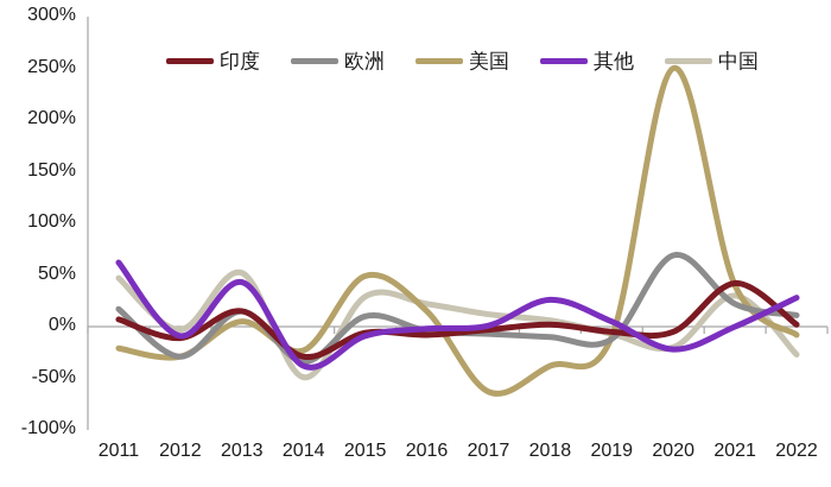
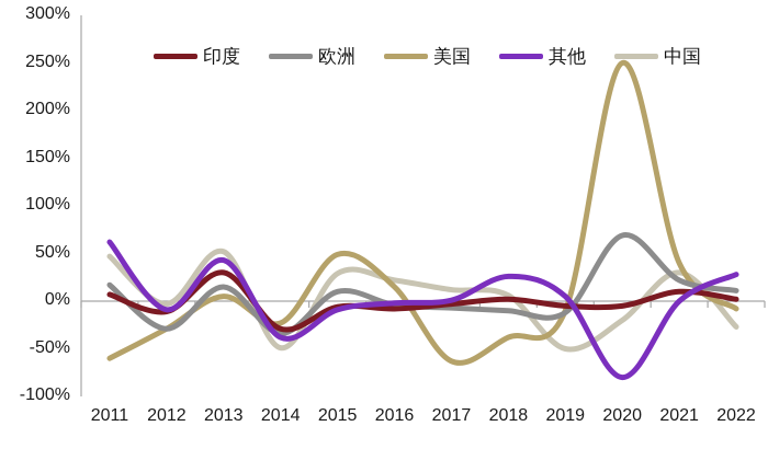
美国/2011: -20% -> -60%
印度/2013: 20% -> 30%
中国/2019: -10% -> -50%
其他/2020: -20% -> -80%
印度/2021: 40% -> 10%
